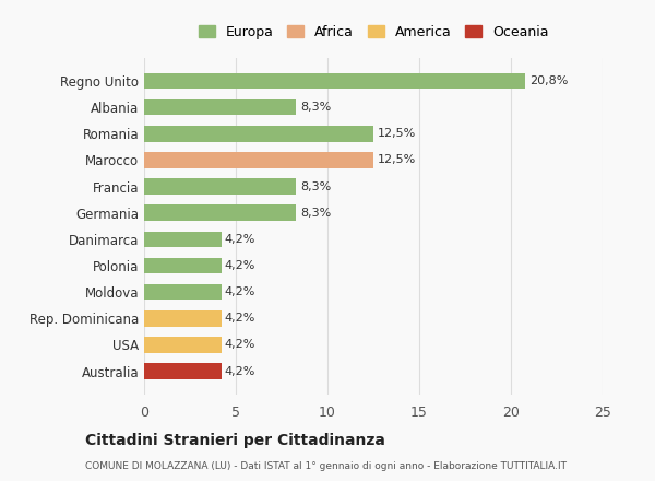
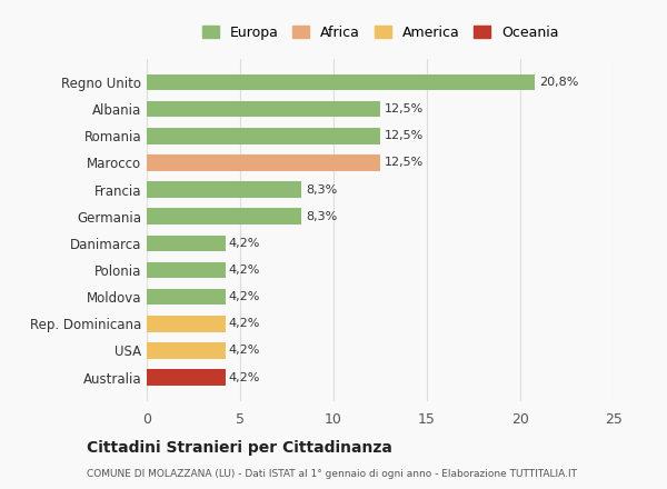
Albania: 8,3% -> 12,5%
